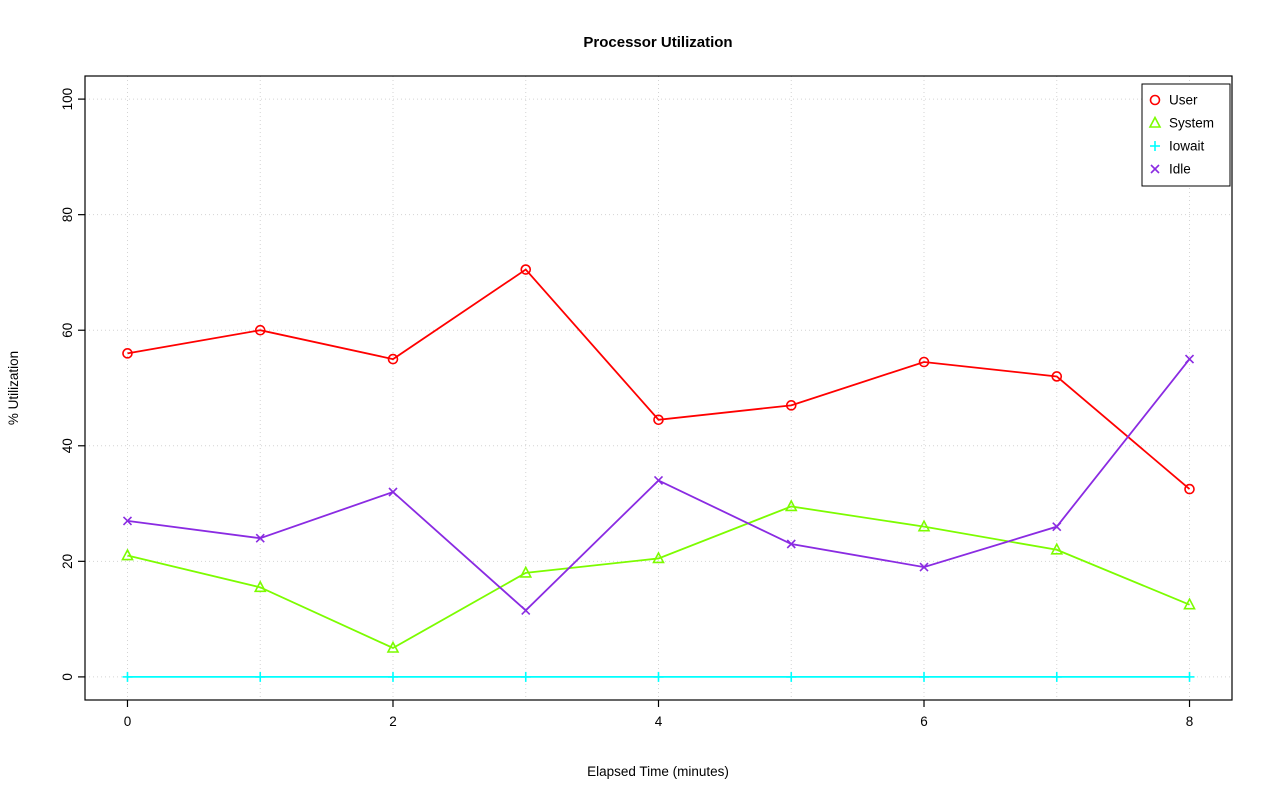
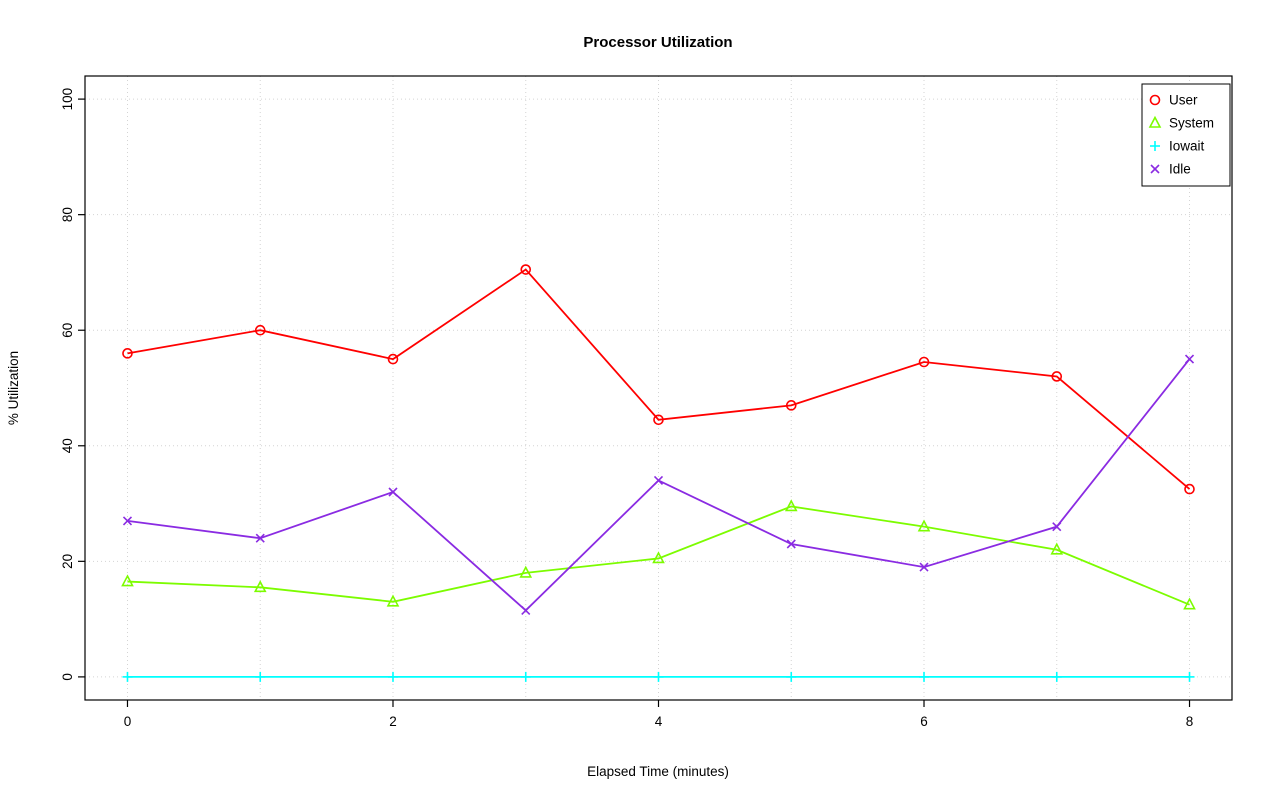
System/0: 21 -> 16
System/2: 5 -> 13
